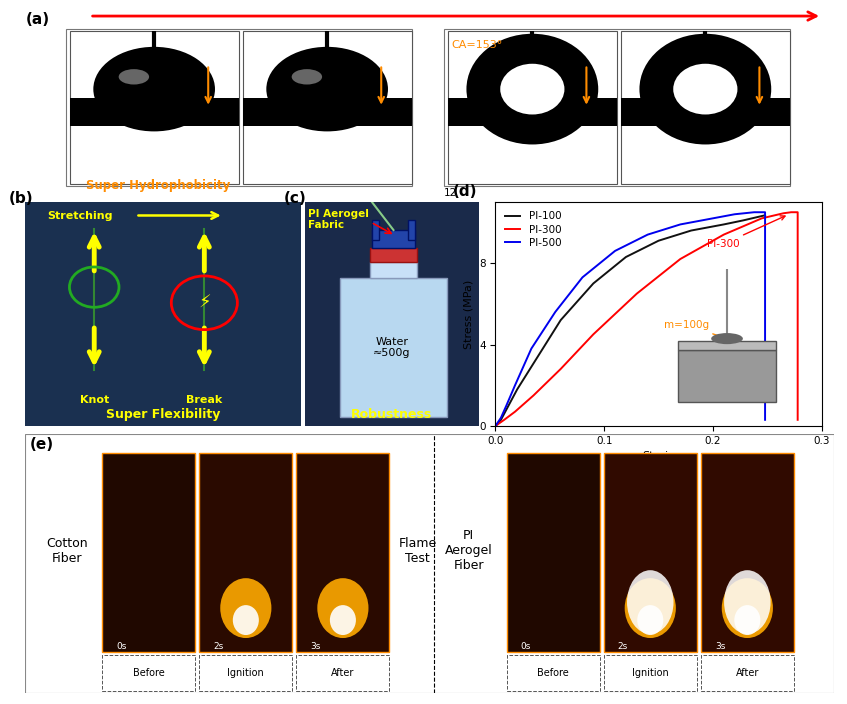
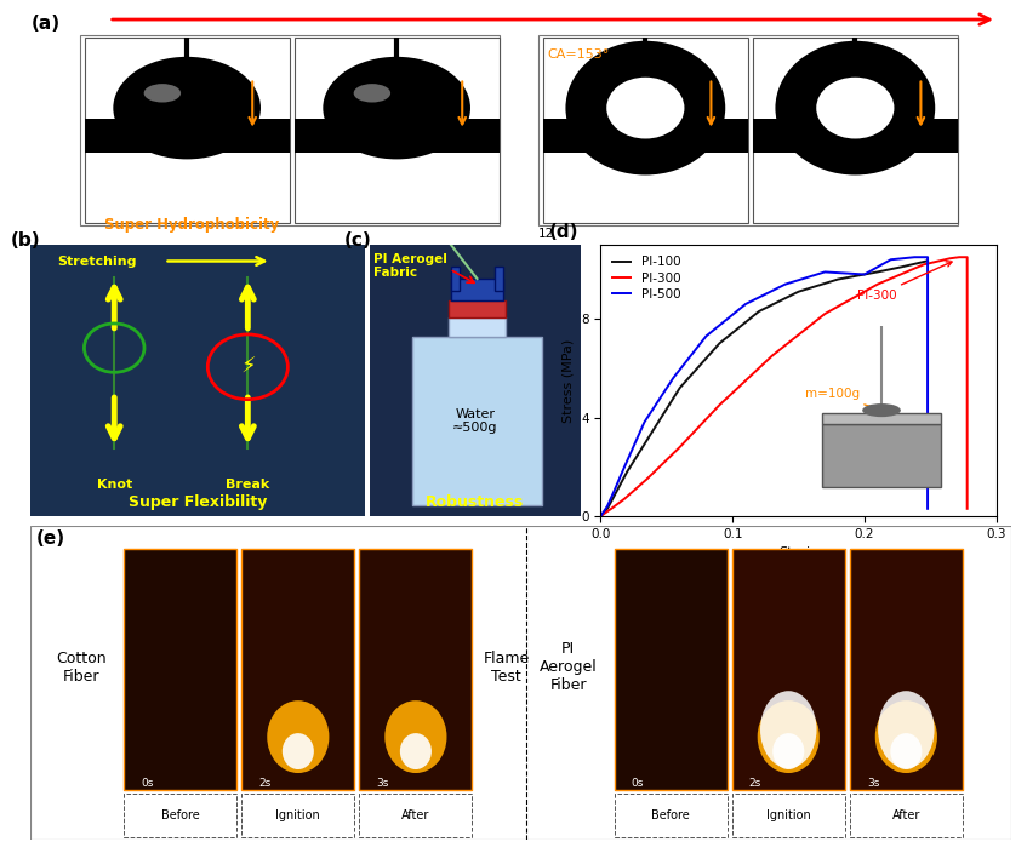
PI-500/0.2: 10.2 -> 9.8
